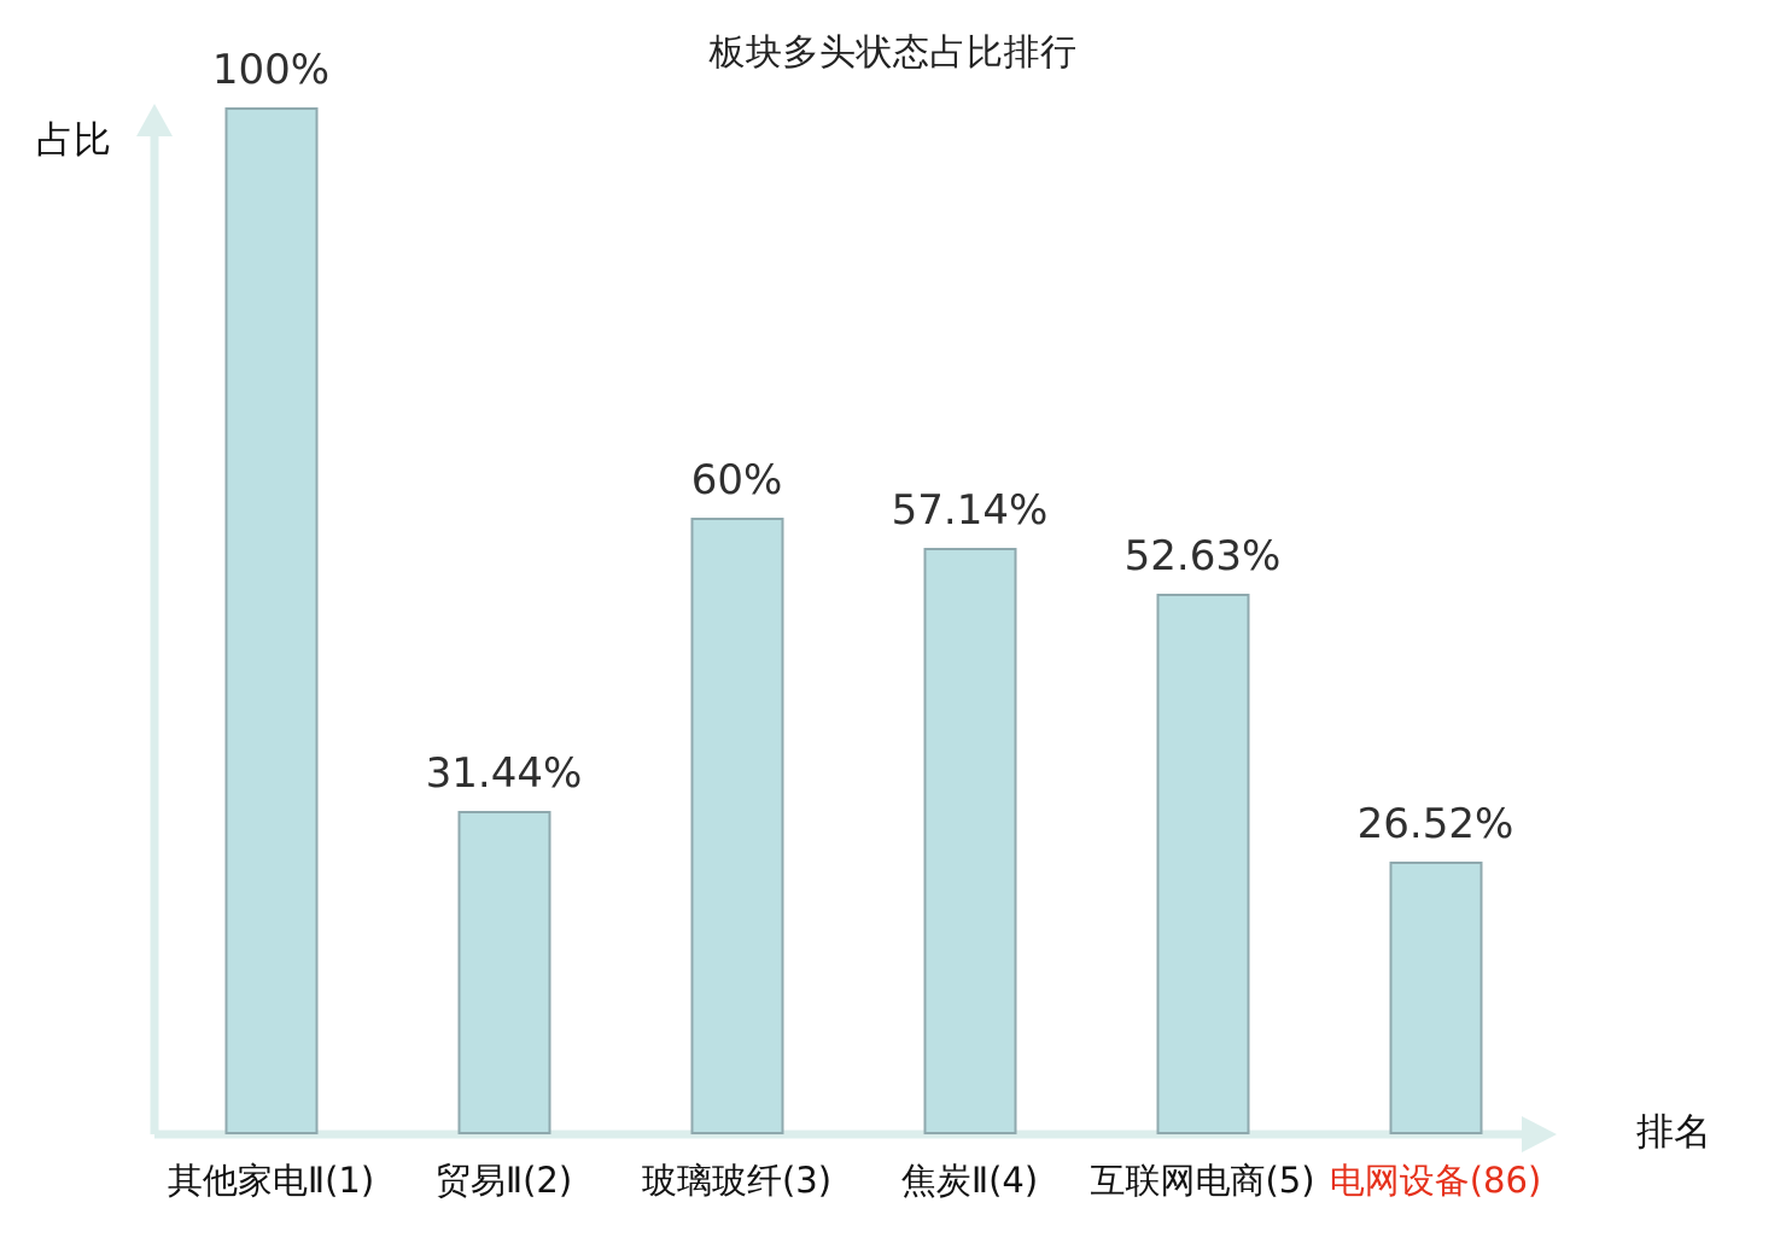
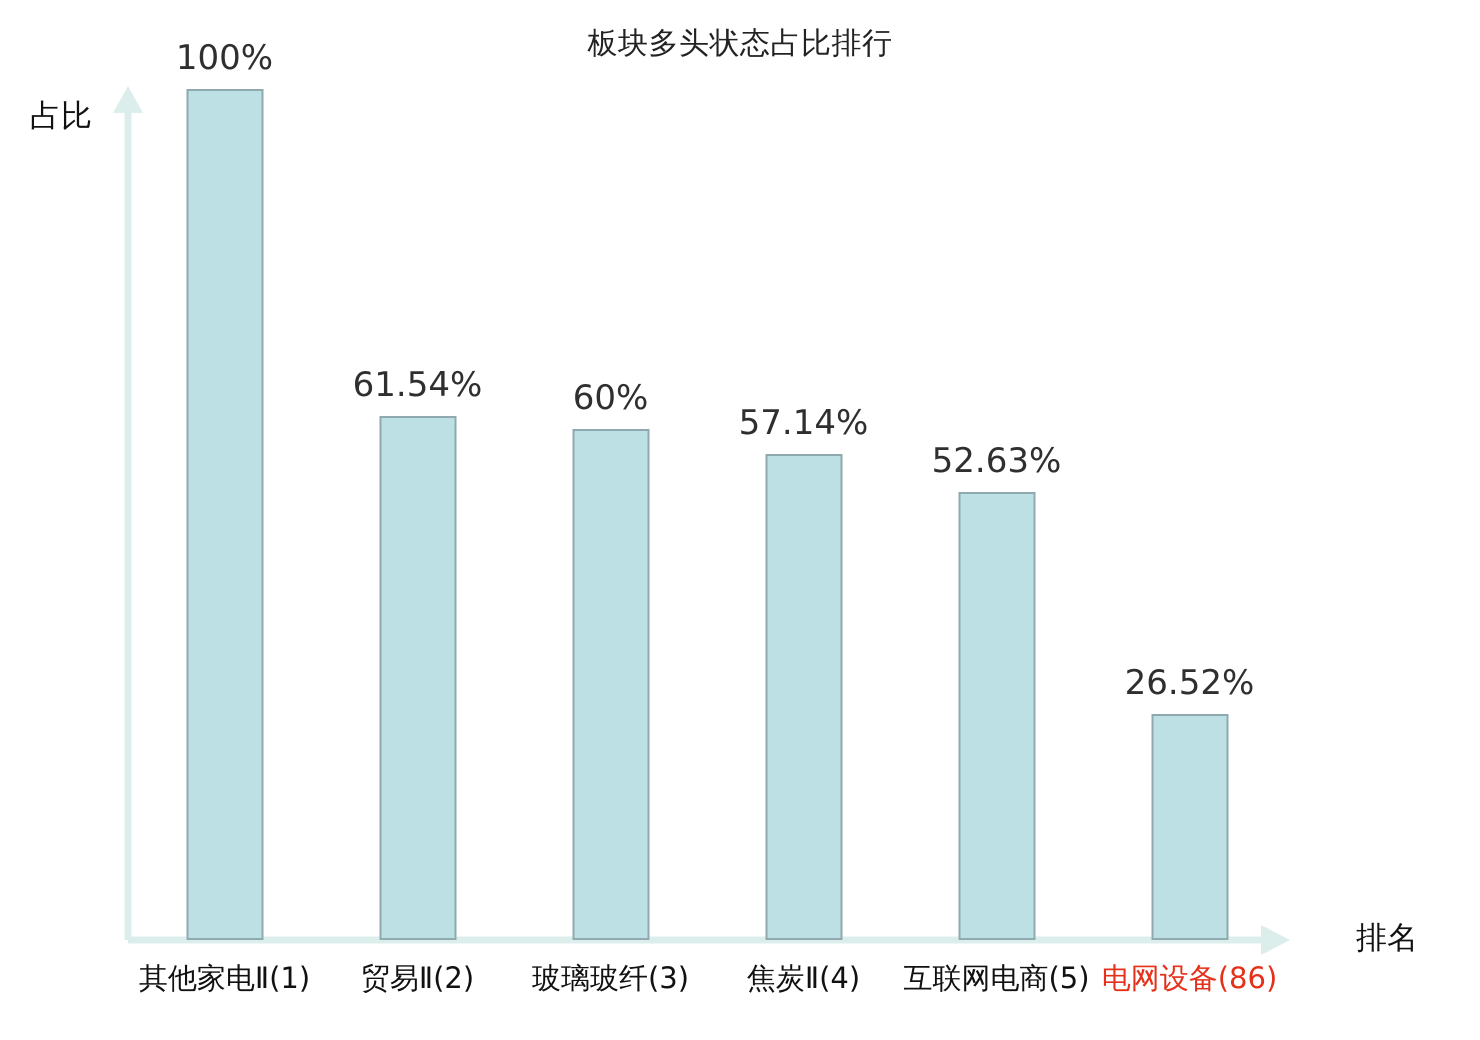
贸易Ⅱ(2): 31.44% -> 61.54%
